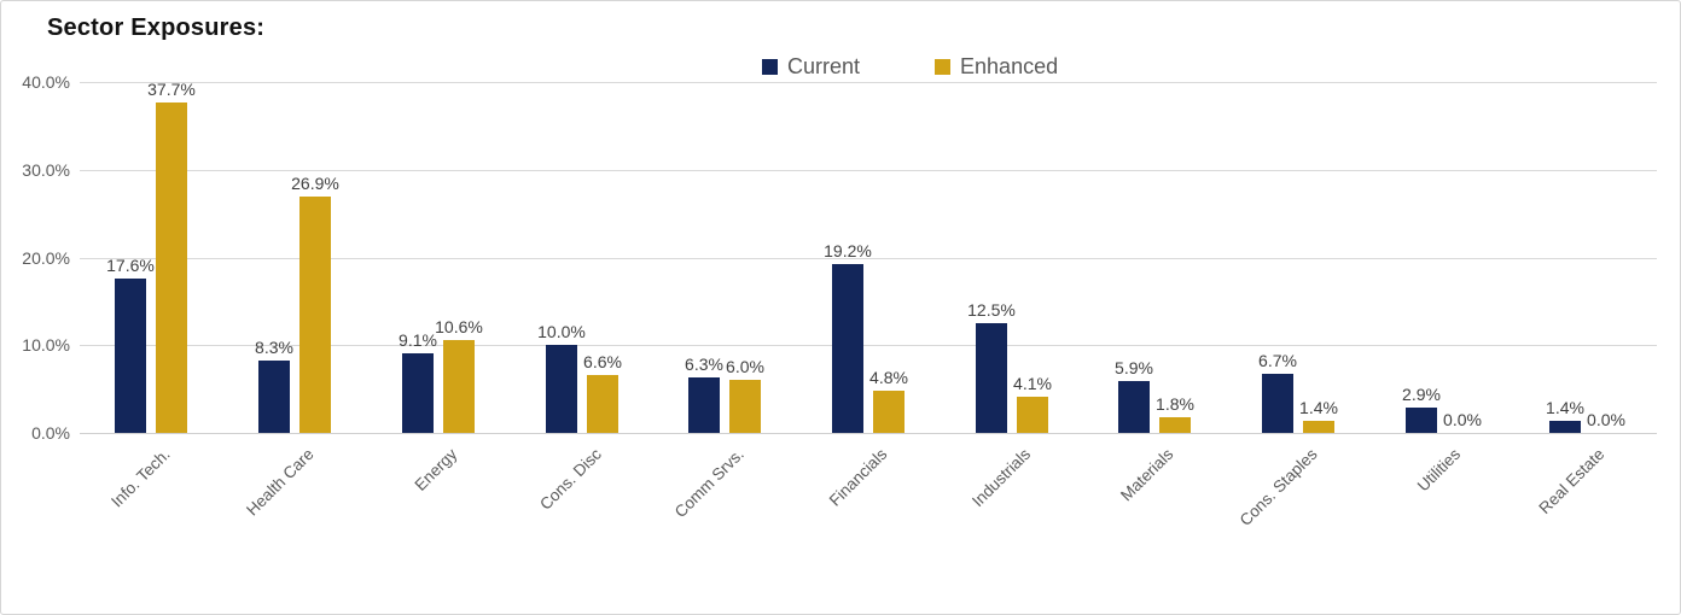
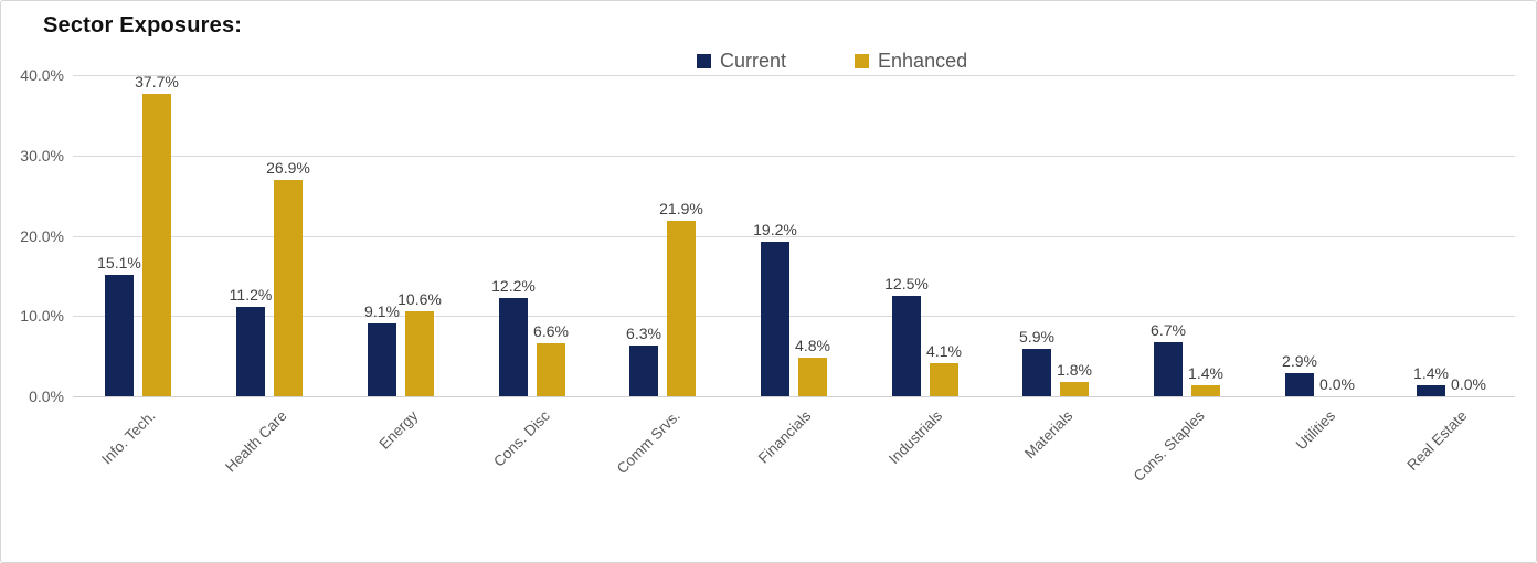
Current/Info. Tech.: 17.6% -> 15.1%
Current/Health Care: 8.3% -> 11.2%
Current/Cons. Disc: 10.0% -> 12.2%
Enhanced/Comm Srvs.: 6.0% -> 21.9%
